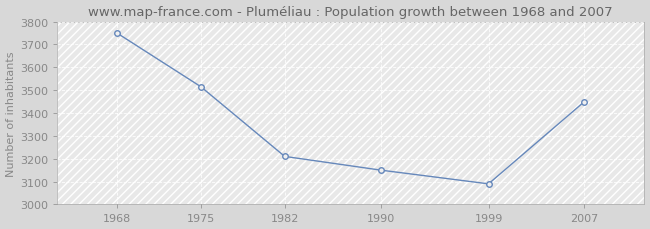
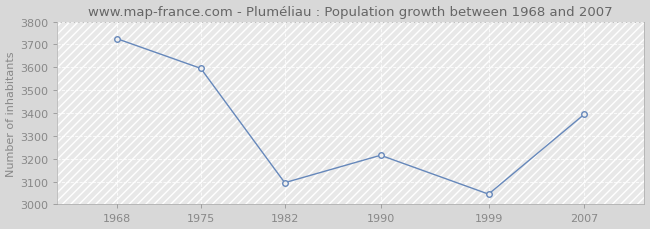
1968: 3750 -> 3725
1975: 3515 -> 3595
1982: 3210 -> 3095
1990: 3150 -> 3215
1999: 3090 -> 3045
2007: 3450 -> 3395
